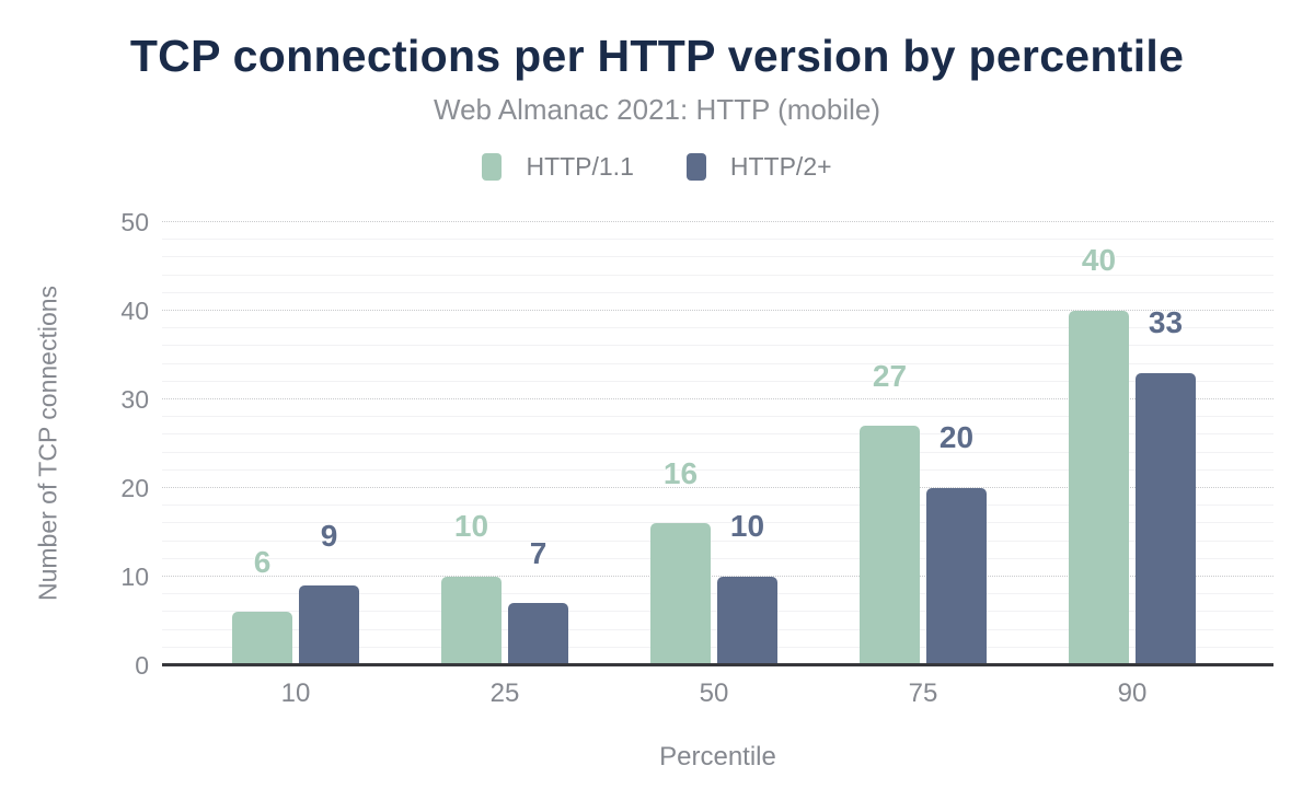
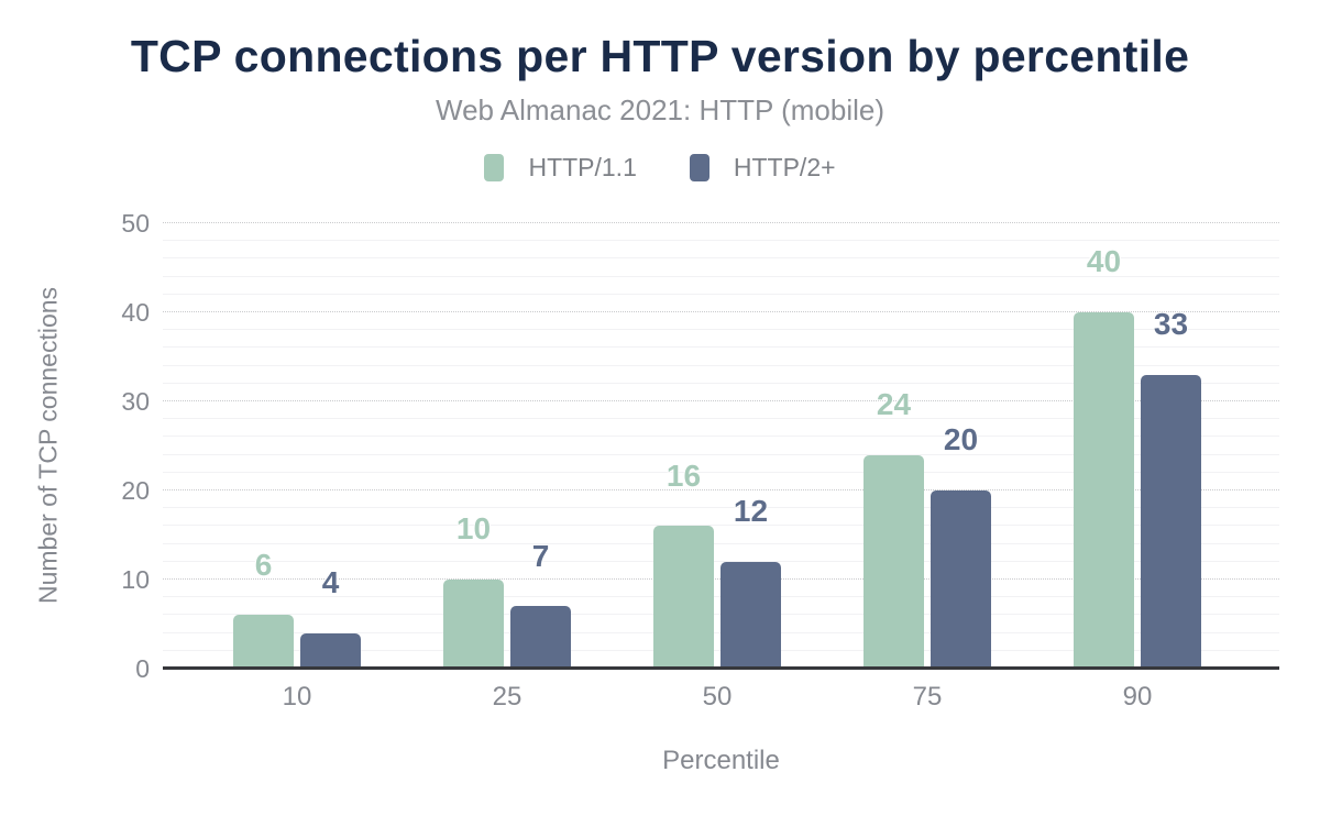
HTTP/2+/10: 9 -> 4
HTTP/2+/50: 10 -> 12
HTTP/1.1/75: 27 -> 24
